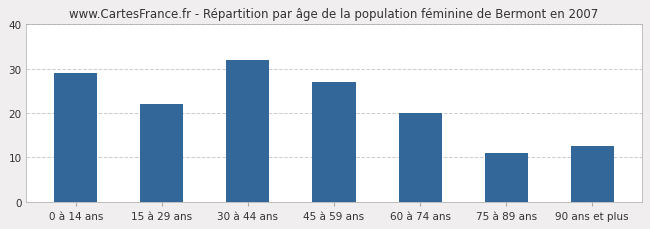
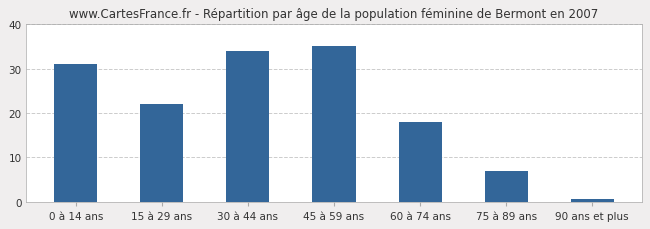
0 à 14 ans: 29.0 -> 31.0
30 à 44 ans: 32.0 -> 34.0
45 à 59 ans: 27.0 -> 35.0
60 à 74 ans: 20.0 -> 18.0
75 à 89 ans: 11.0 -> 7.0
90 ans et plus: 12.5 -> 0.5
